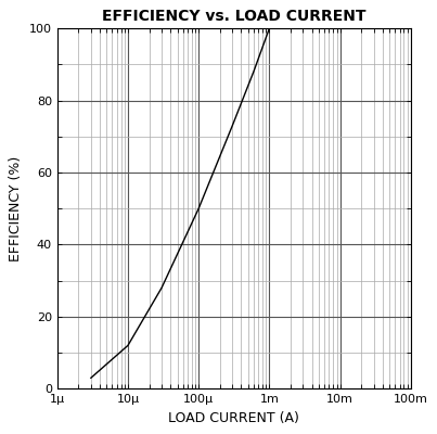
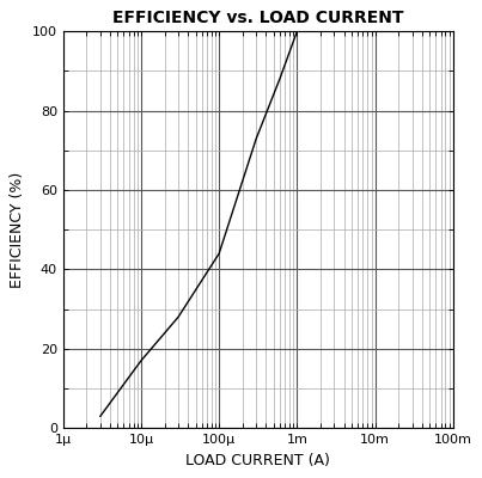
10μ: 12 -> 17
100μ: 50 -> 44
